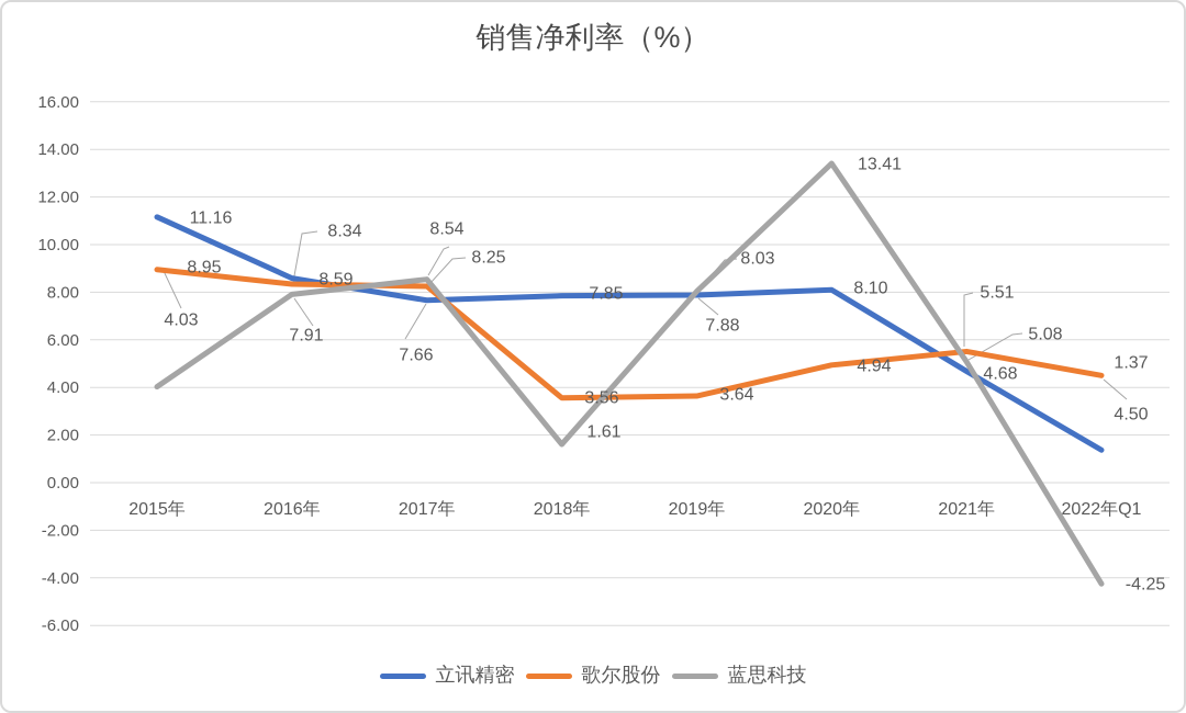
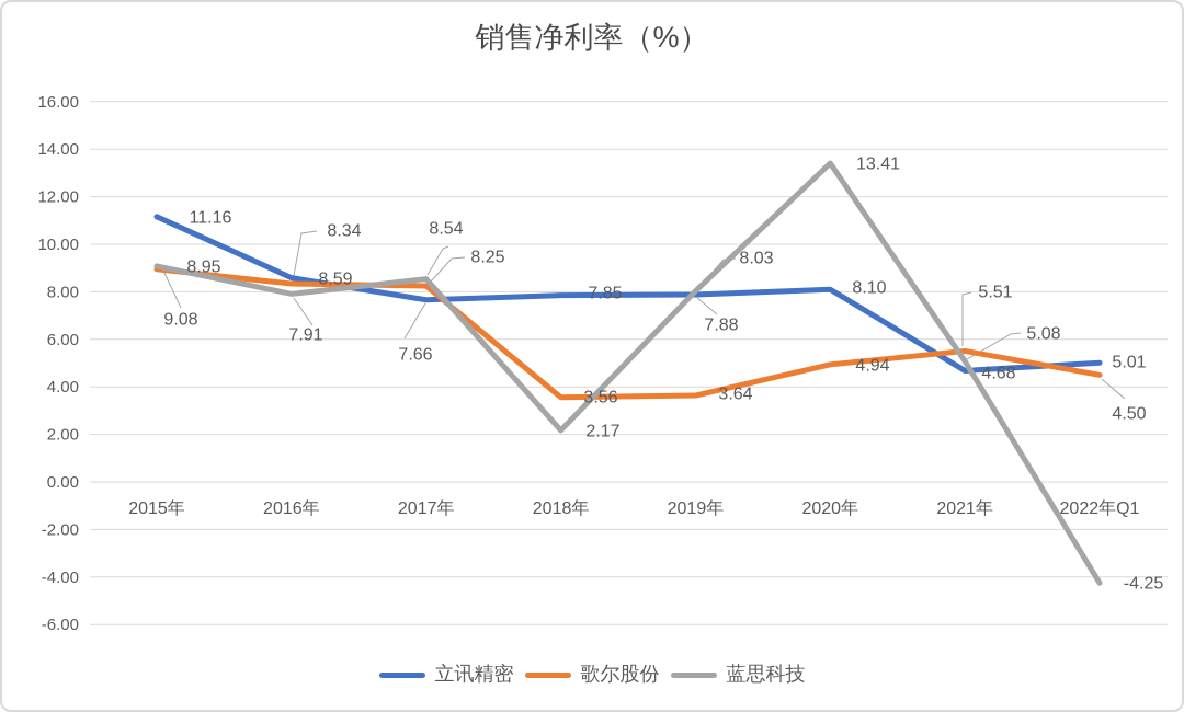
蓝思科技/2015年: 4.03 -> 9.08
蓝思科技/2018年: 1.61 -> 2.17
立讯精密/2022年Q1: 1.37 -> 5.01
